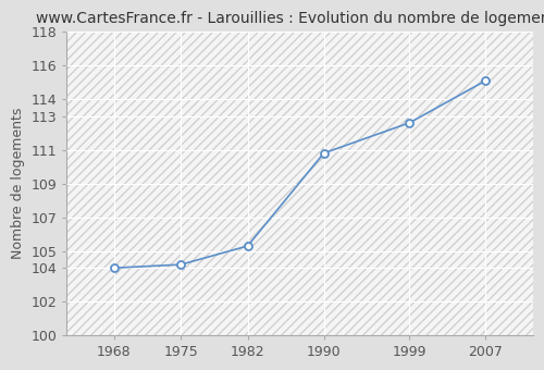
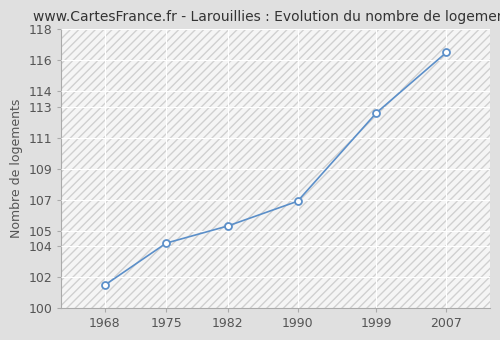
1968: 104.0 -> 101.5
1990: 110.8 -> 106.9
2007: 115.1 -> 116.5
